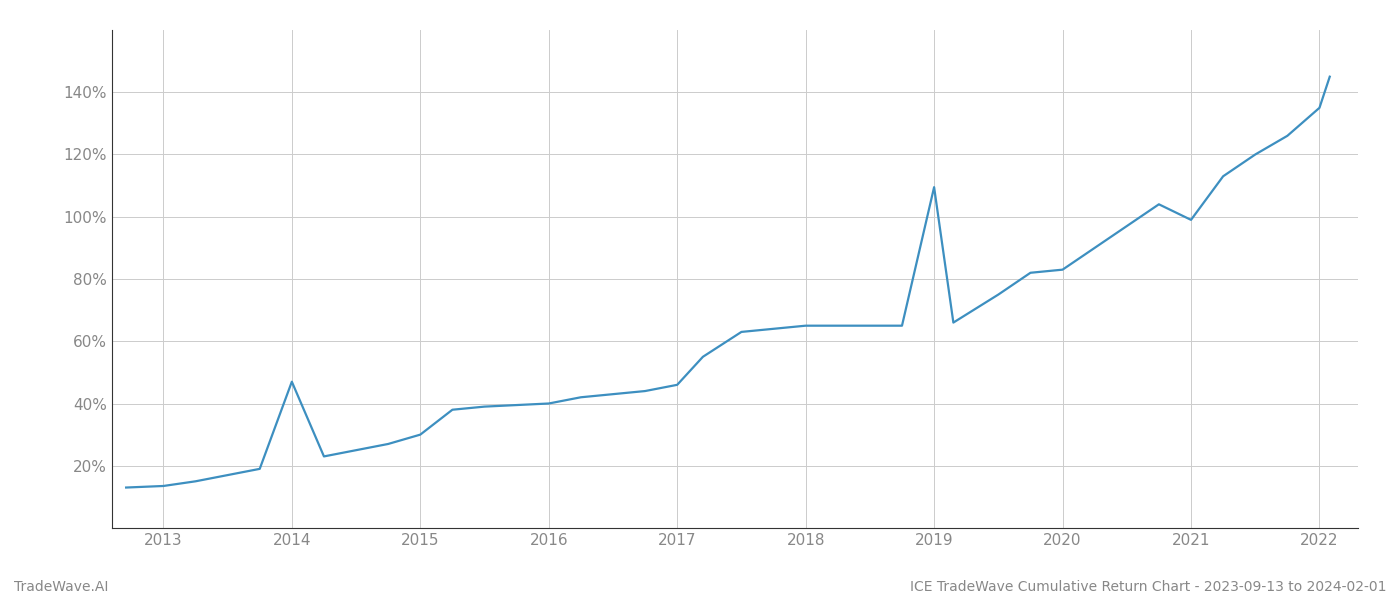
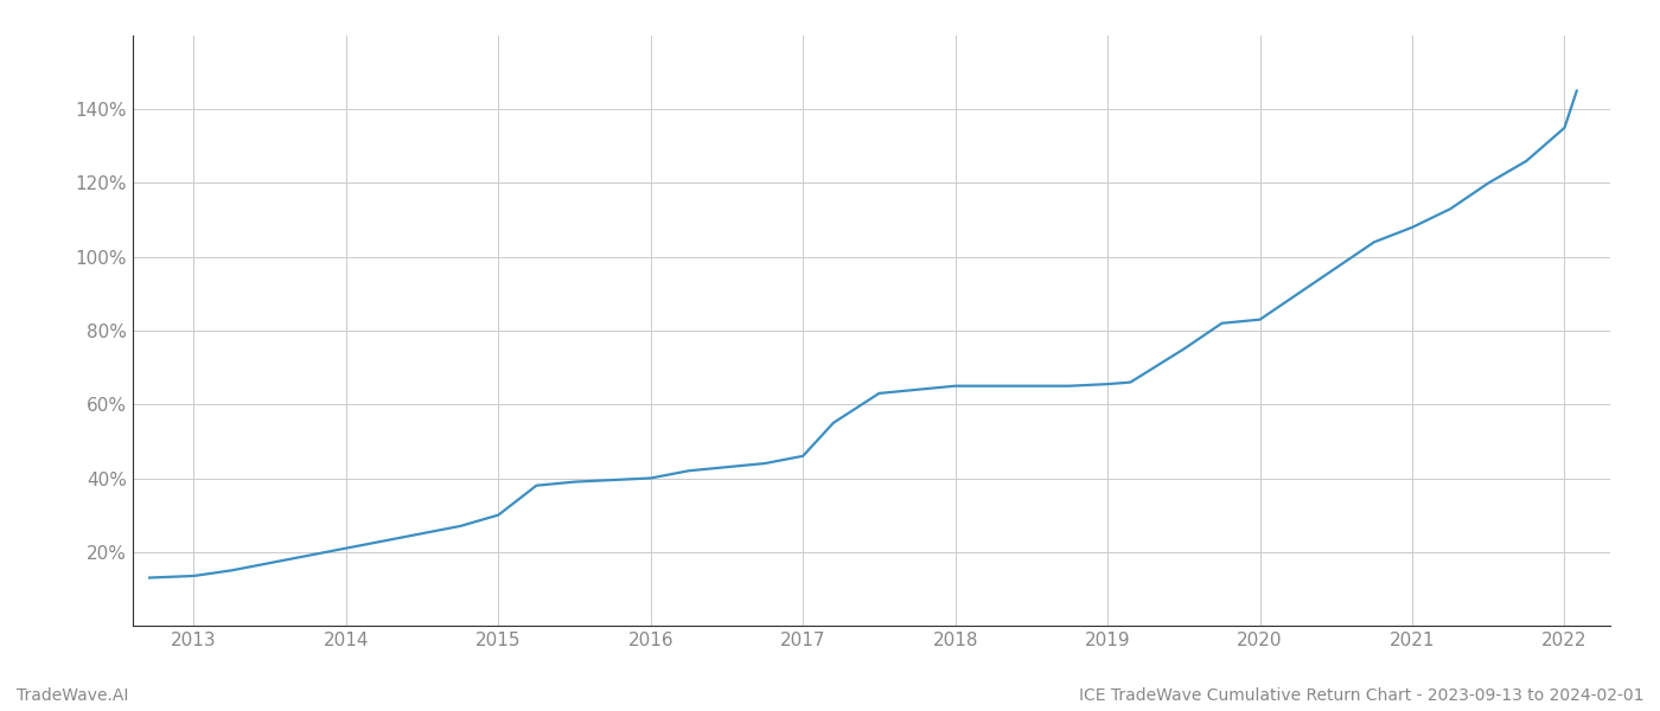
2014: 47.0% -> 21.0%
2019: 109.5% -> 65.5%
2021: 99.0% -> 108.0%
